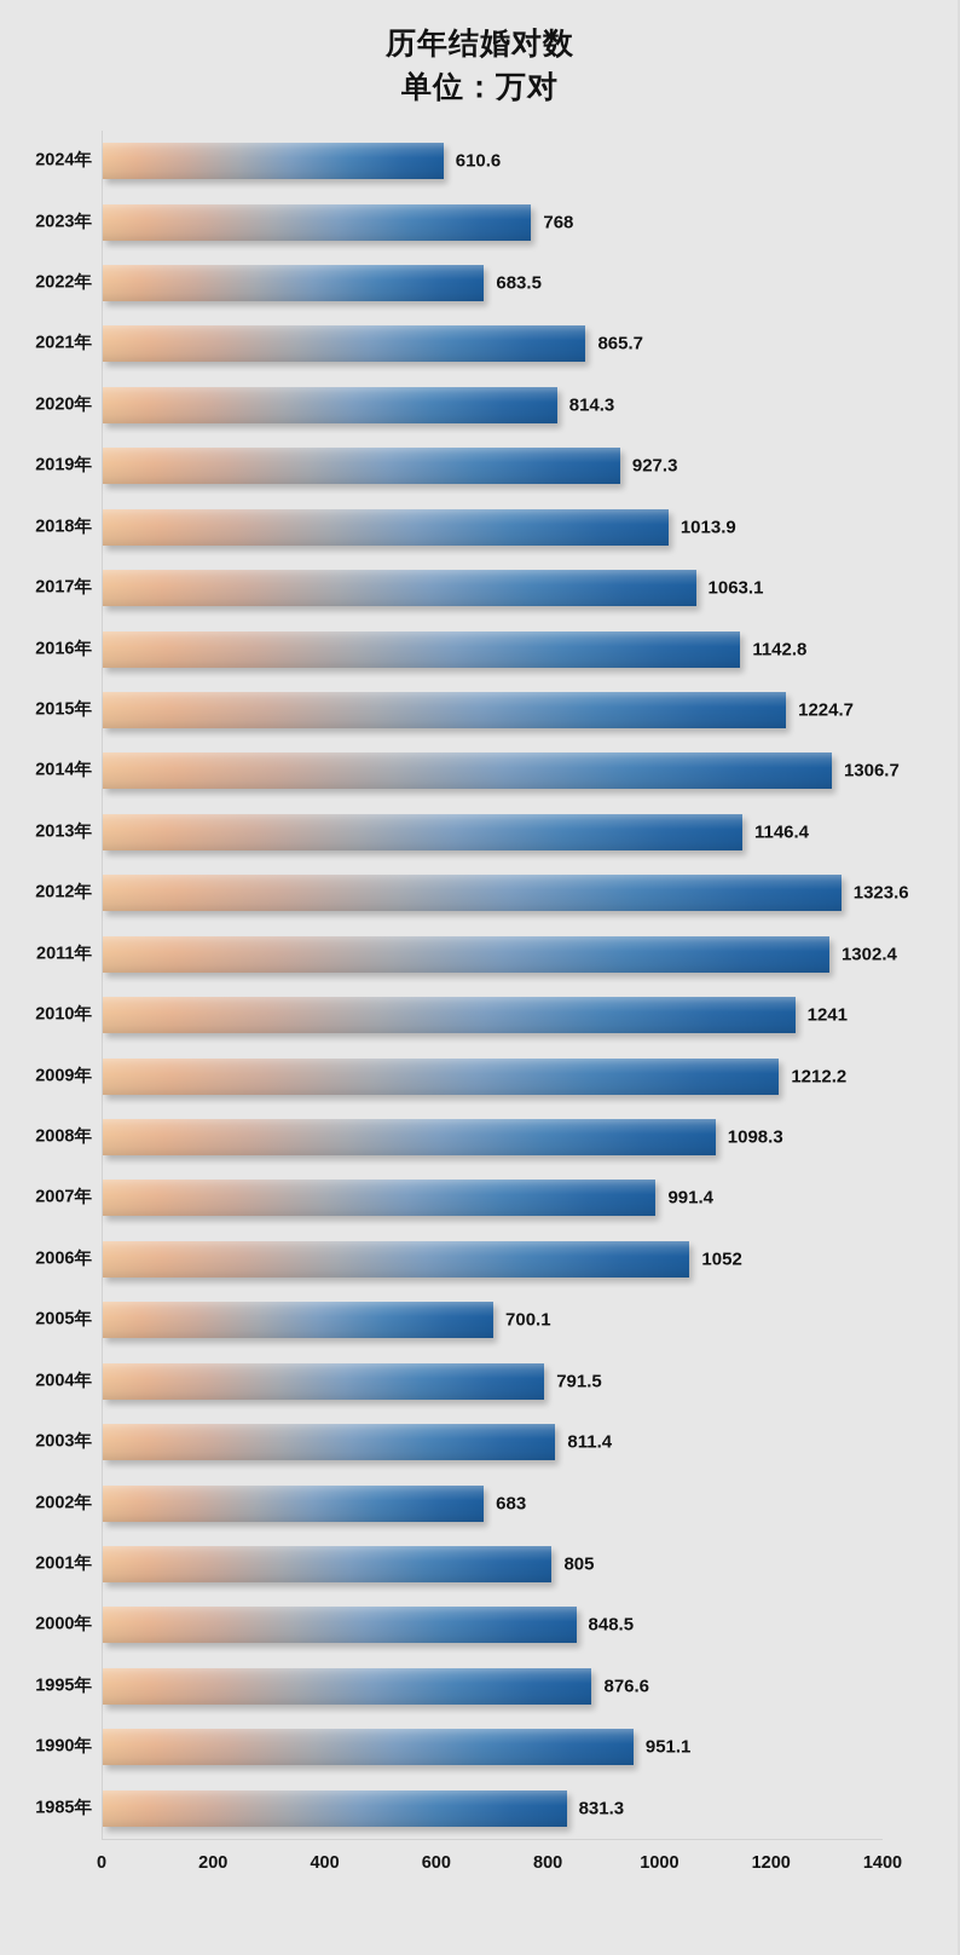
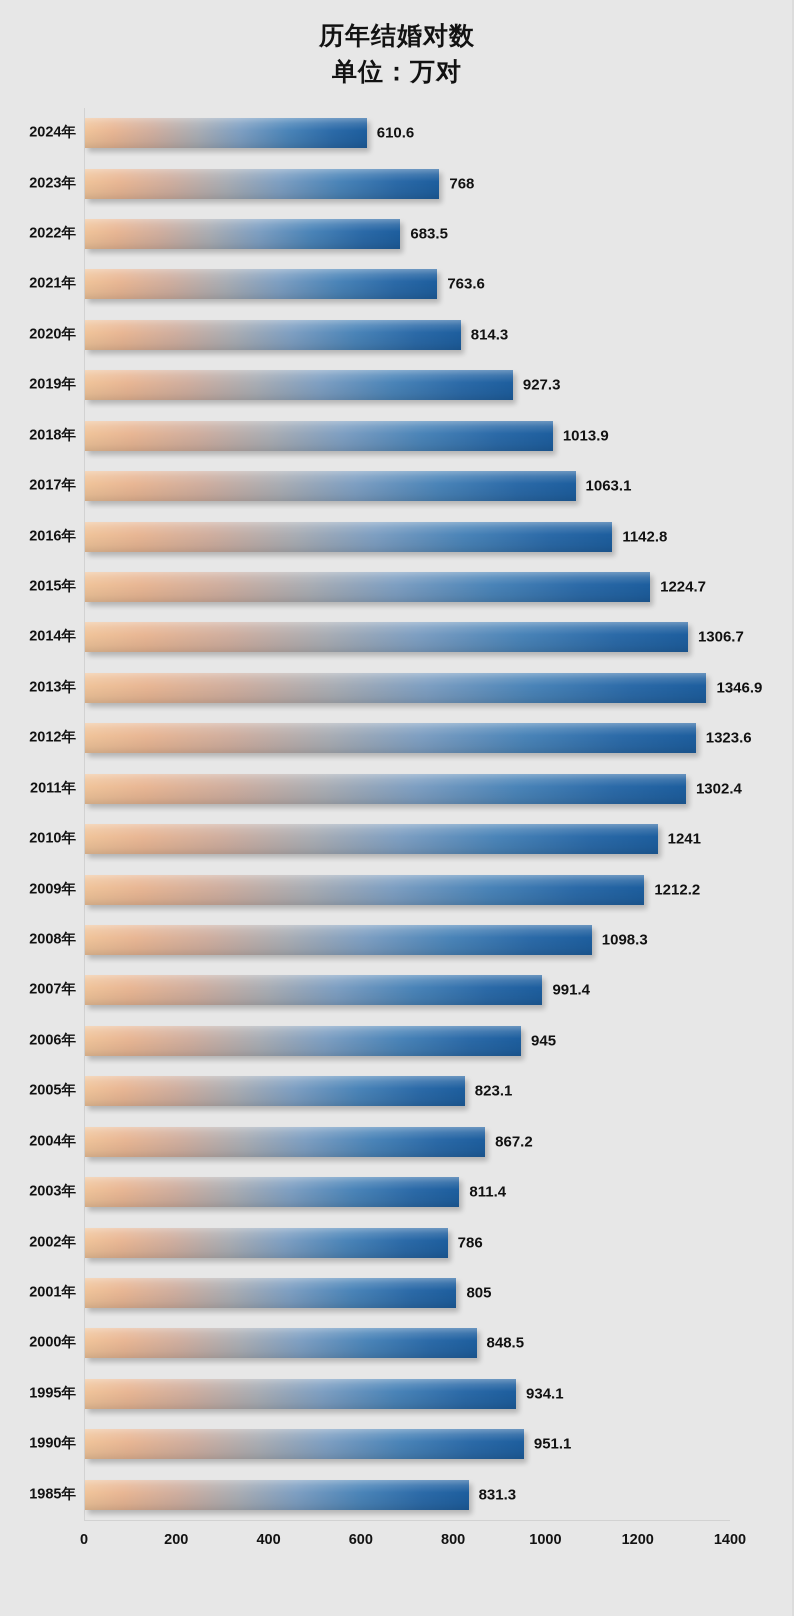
2021年: 865.7 -> 763.6
2013年: 1146.4 -> 1346.9
2006年: 1052 -> 945
2005年: 700.1 -> 823.1
2004年: 791.5 -> 867.2
2002年: 683 -> 786
1995年: 876.6 -> 934.1
